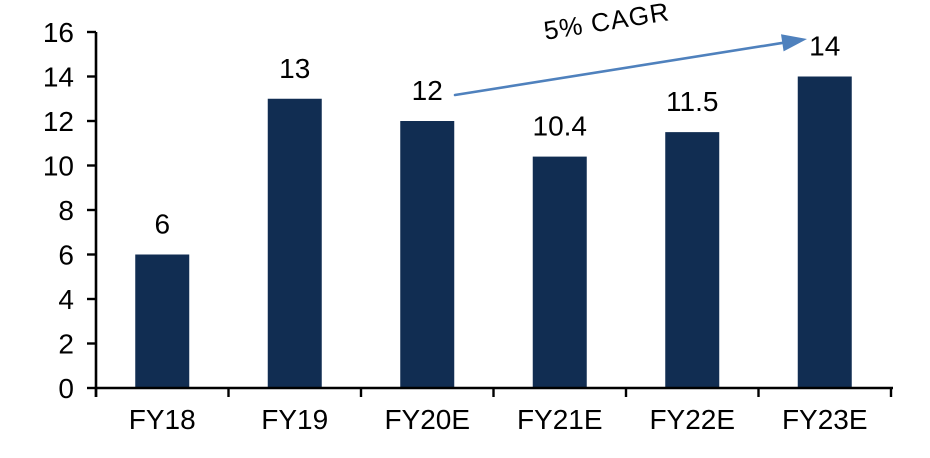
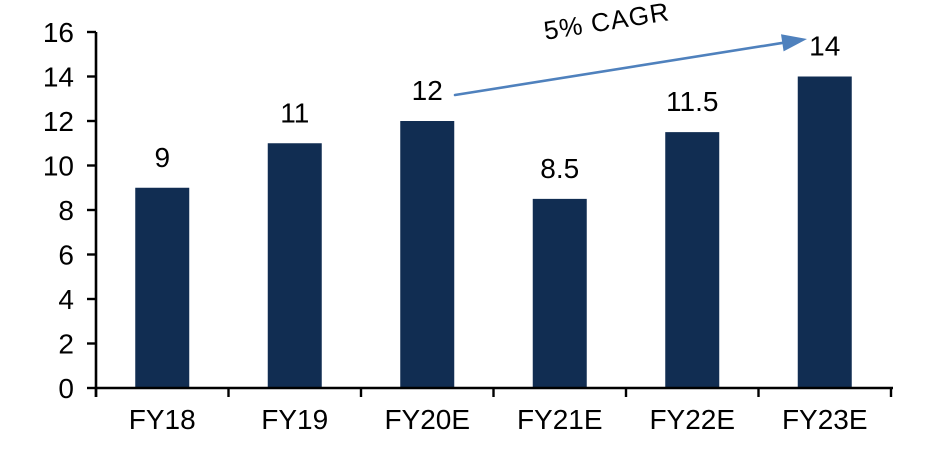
FY18: 6 -> 9
FY19: 13 -> 11
FY21E: 10.4 -> 8.5
